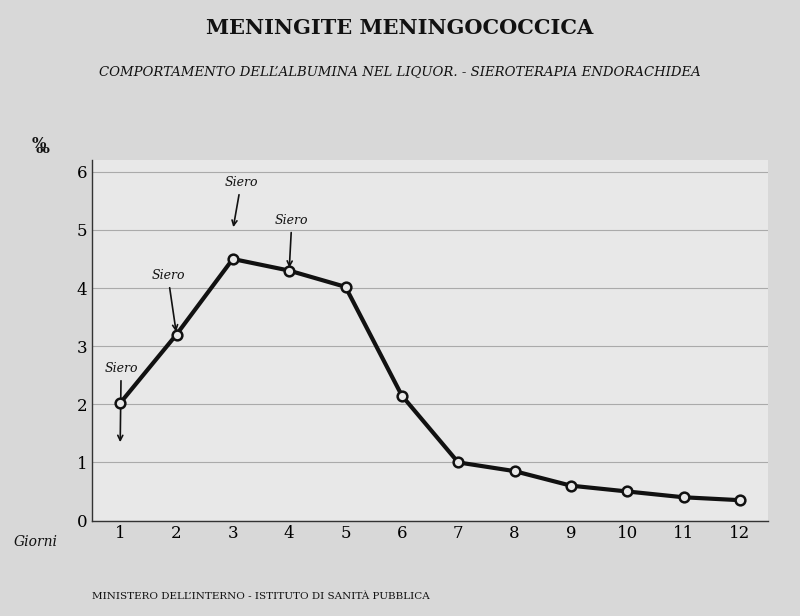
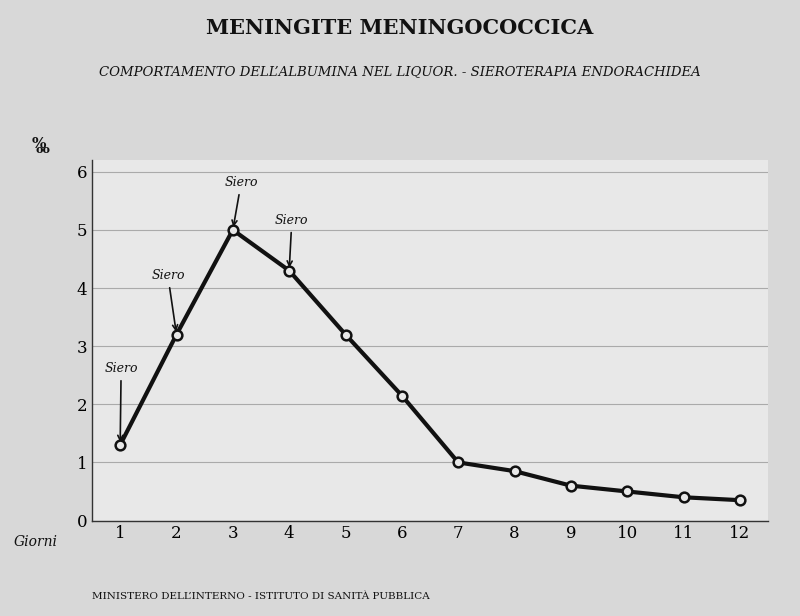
1: 2.02 -> 1.30
3: 4.50 -> 5.00
5: 4.02 -> 3.20
